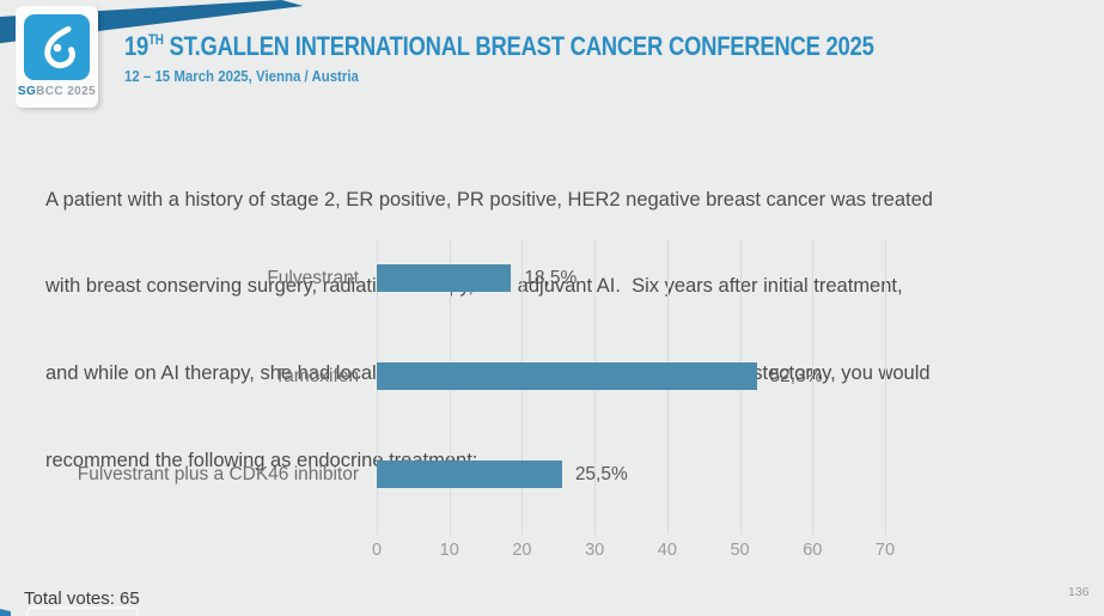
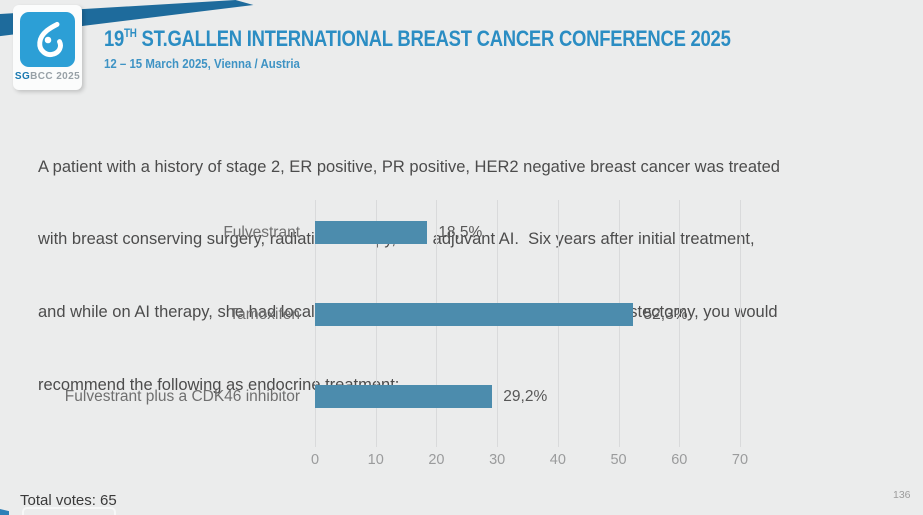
Fulvestrant plus a CDK46 inhibitor: 25,5% -> 29,2%
